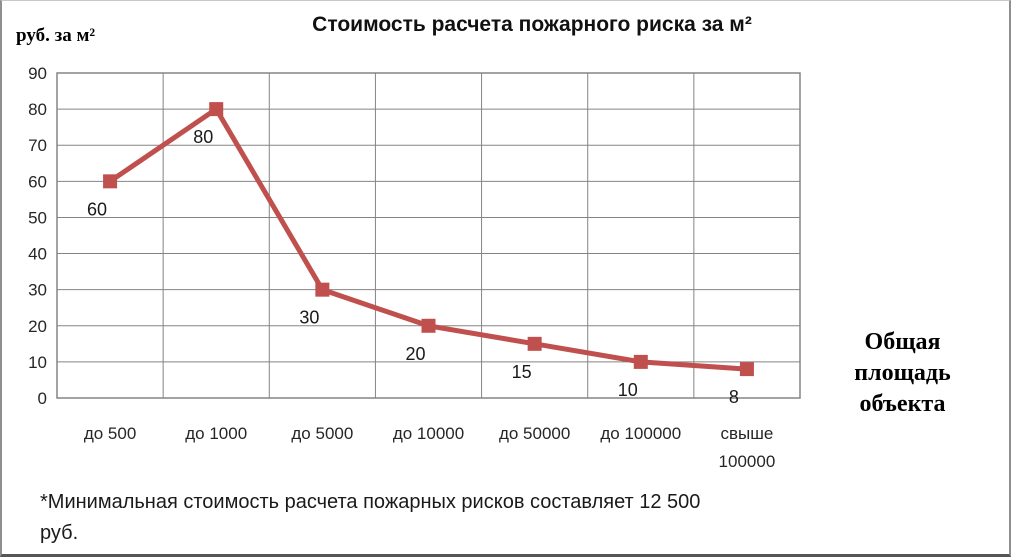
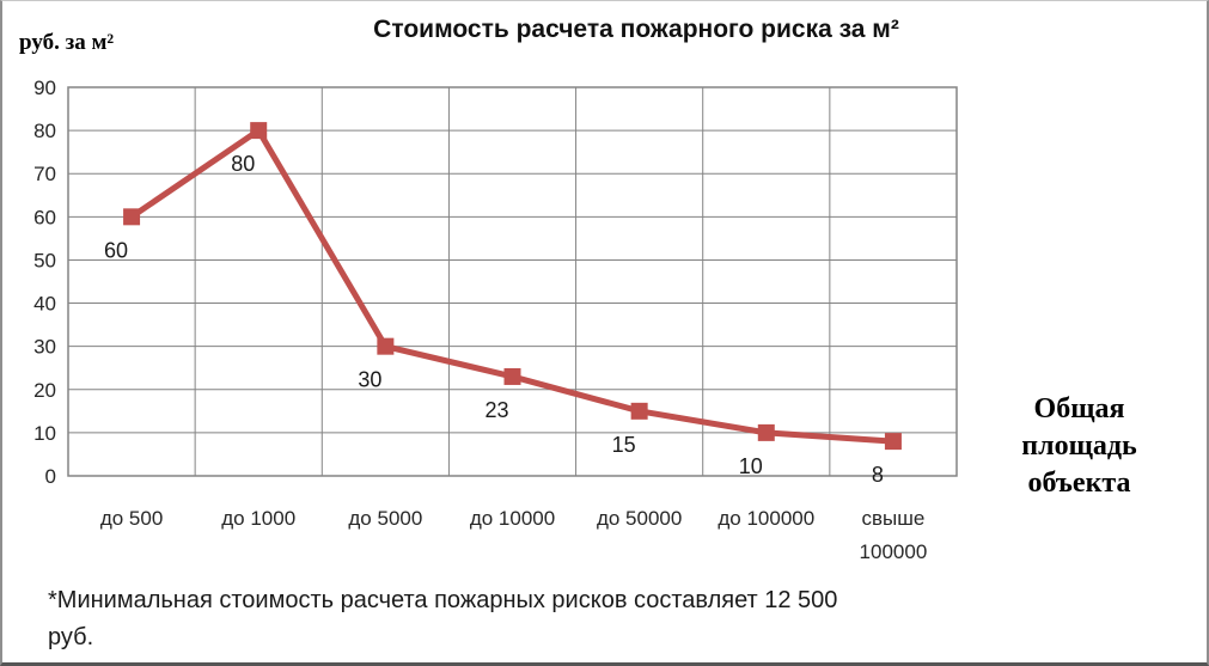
до 10000: 20 -> 23
